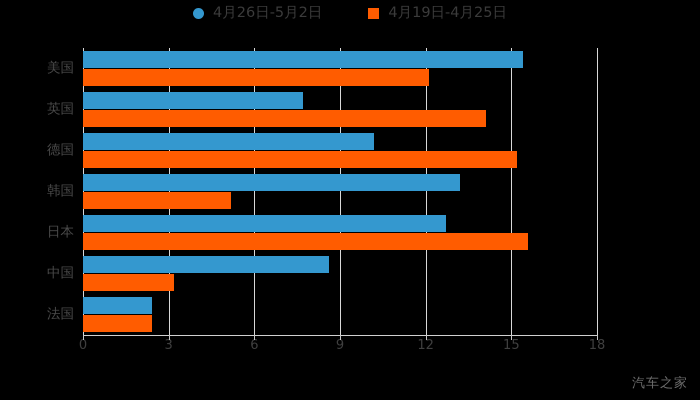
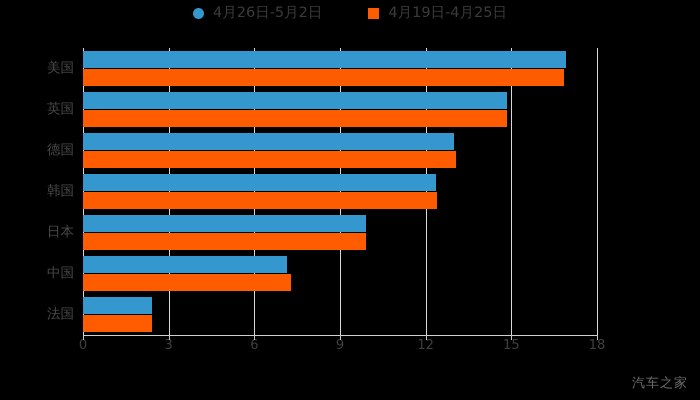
4月26日-5月2日/美国: 15.4 -> 16.9
4月19日-4月25日/美国: 12.1 -> 16.9
4月26日-5月2日/英国: 7.7 -> 14.8
4月19日-4月25日/英国: 14.1 -> 14.8
4月26日-5月2日/德国: 10.2 -> 13.0
4月19日-4月25日/德国: 15.2 -> 13.1
4月26日-5月2日/韩国: 13.2 -> 12.3
4月19日-4月25日/韩国: 5.2 -> 12.4
4月26日-5月2日/日本: 12.7 -> 9.9
4月19日-4月25日/日本: 15.6 -> 9.9
4月26日-5月2日/中国: 8.6 -> 7.2
4月19日-4月25日/中国: 3.2 -> 7.3
